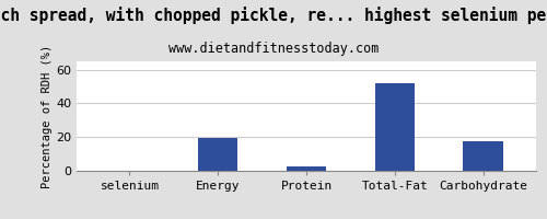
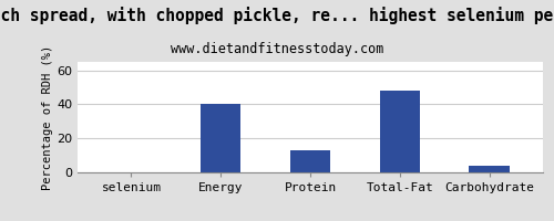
Energy: 20 -> 40
Protein: 2 -> 13
Total-Fat: 52 -> 48
Carbohydrate: 18 -> 4
